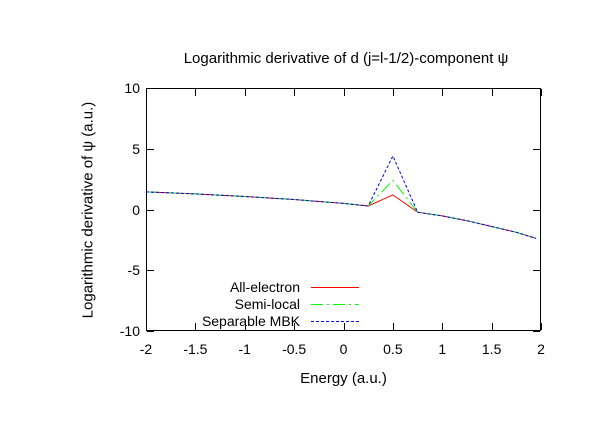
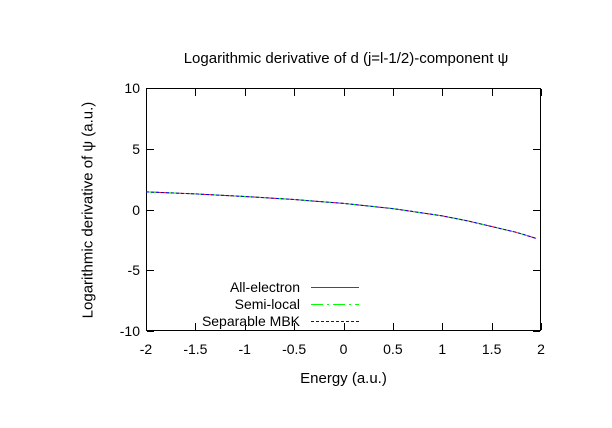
All-electron/0.5: 1.2 -> 0.1
Semi-local/0.5: 2.4 -> 0.1
Separable MBK/0.5: 4.4 -> 0.1
